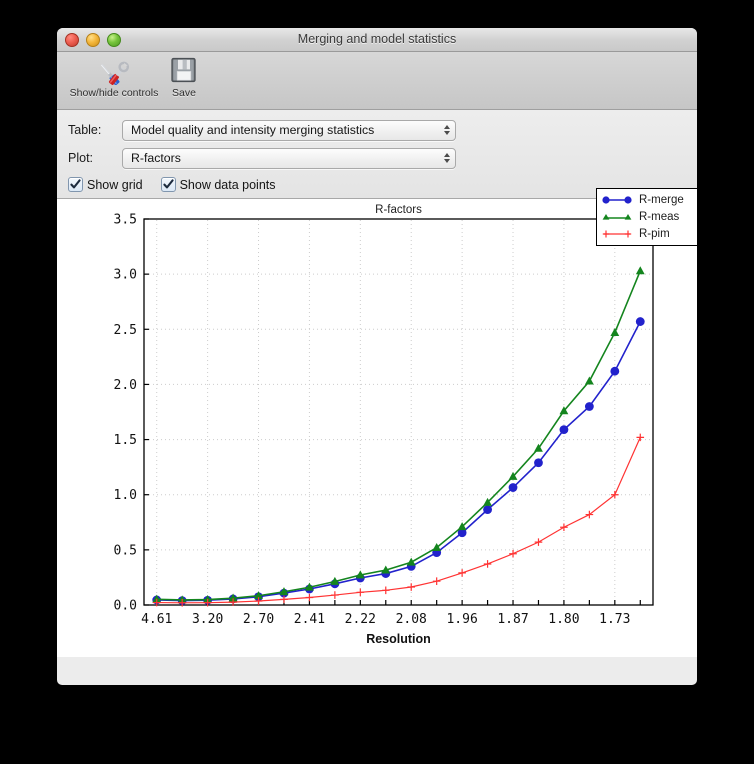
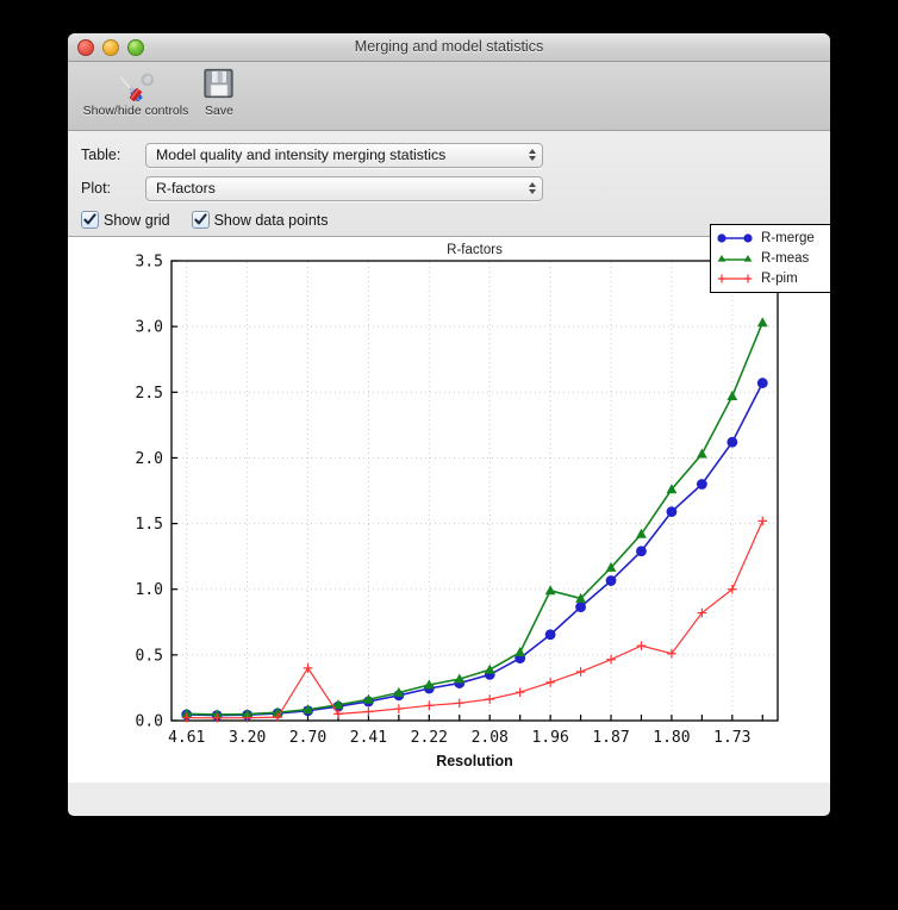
R-pim/2.70: 0.04 -> 0.40
R-meas/1.96: 0.71 -> 0.99
R-pim/1.80: 0.70 -> 0.51
